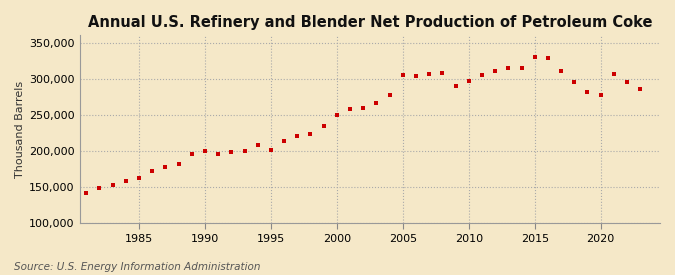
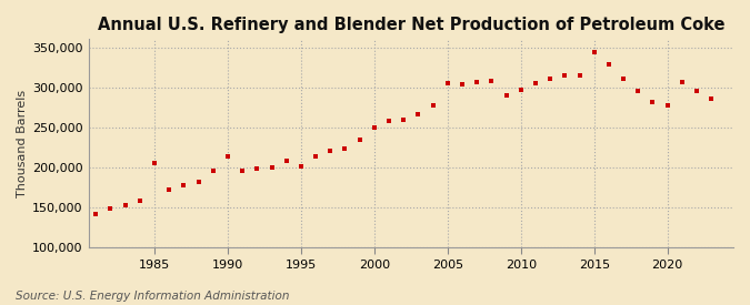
1985: 162,000 -> 206,000
1990: 200,000 -> 214,000
2015: 330,000 -> 344,000
